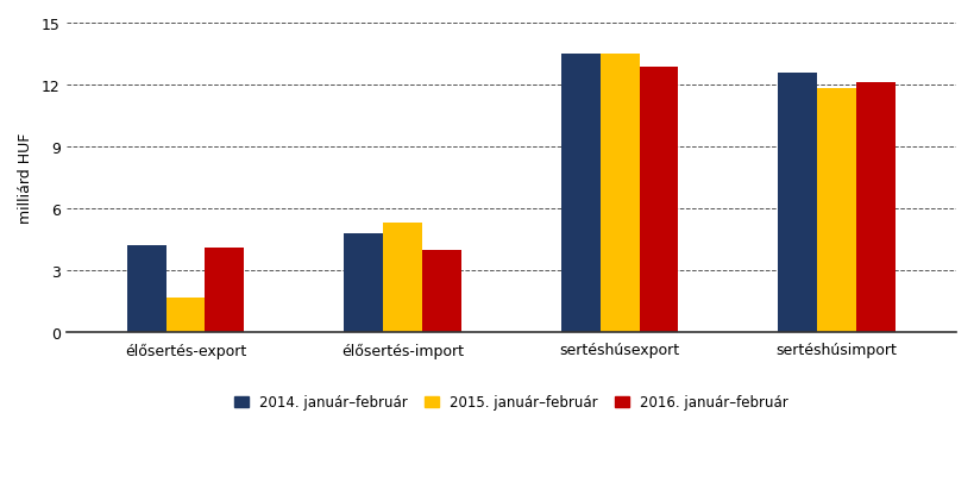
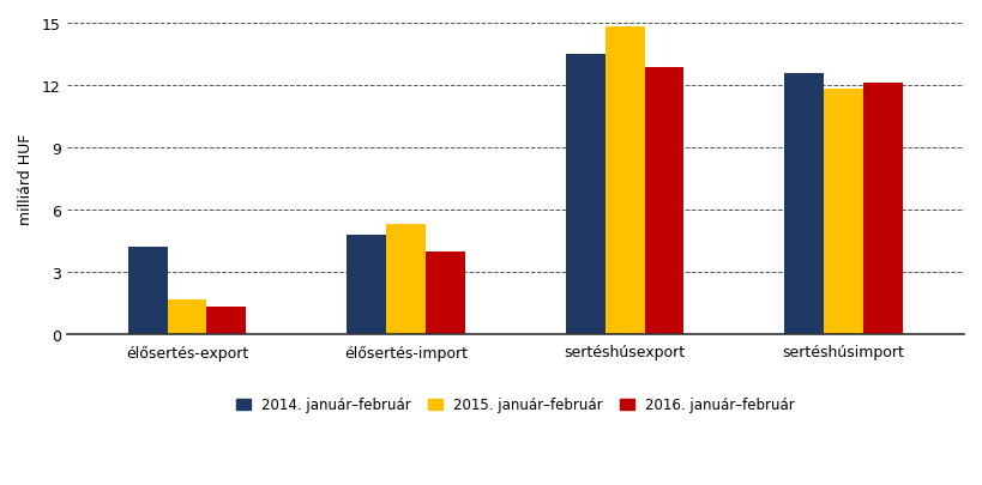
2016. január–február/élősertés-export: 4.1 -> 1.4
2015. január–február/sertéshúsexport: 13.5 -> 14.8
